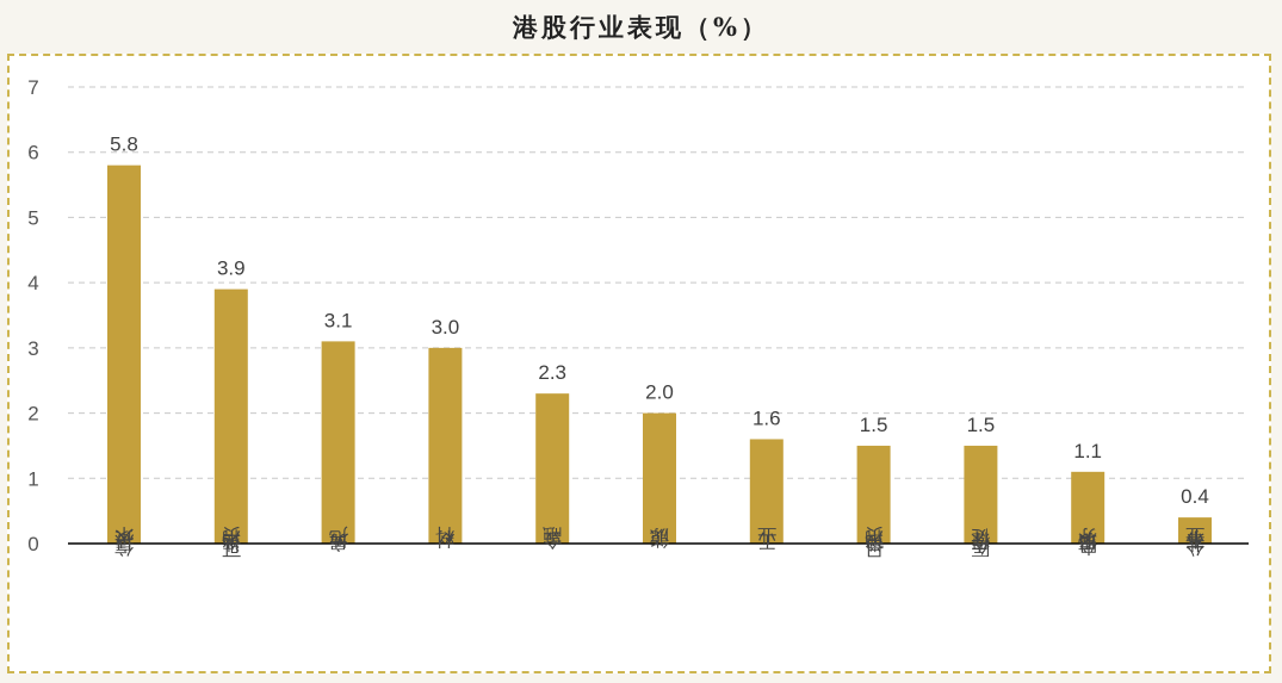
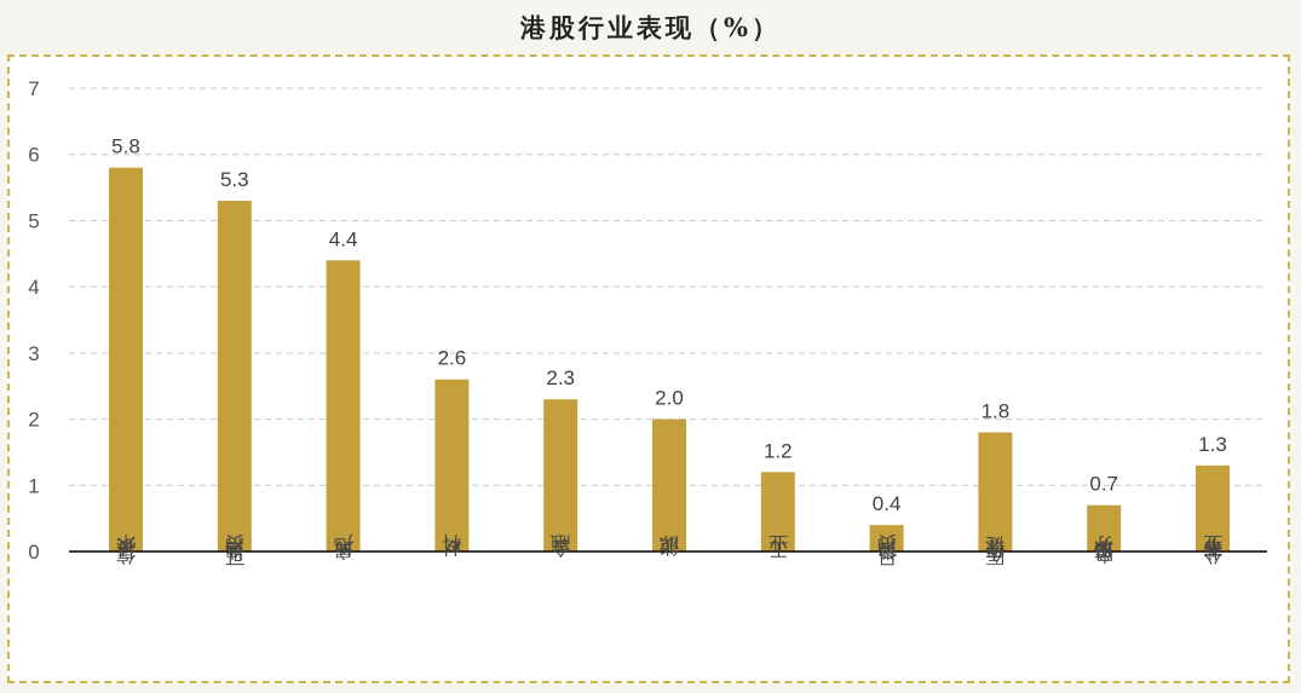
可选消费: 3.9 -> 5.3
房地产: 3.1 -> 4.4
材料: 3.0 -> 2.6
工业: 1.6 -> 1.2
日常消费: 1.5 -> 0.4
医疗保健: 1.5 -> 1.8
电信服务: 1.1 -> 0.7
公共事业: 0.4 -> 1.3
